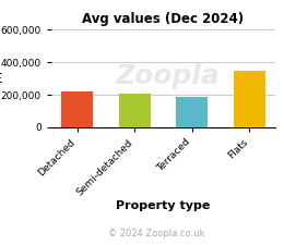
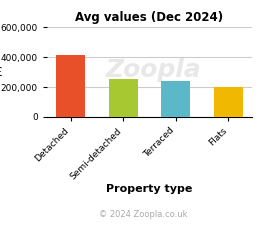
Detached: 220,000 -> 420,000
Semi-detached: 210,000 -> 250,000
Terraced: 190,000 -> 240,000
Flats: 350,000 -> 200,000
